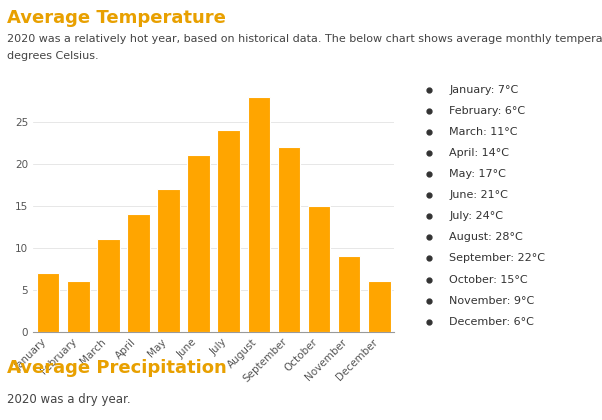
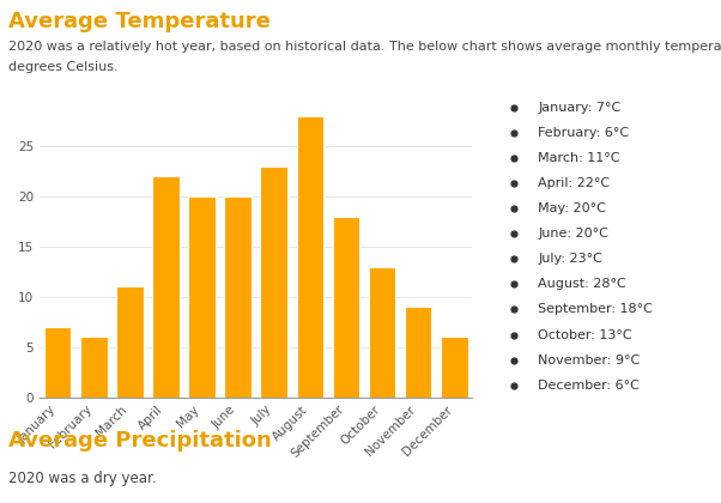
April: 14°C -> 22°C
May: 17°C -> 20°C
June: 21°C -> 20°C
July: 24°C -> 23°C
September: 22°C -> 18°C
October: 15°C -> 13°C
